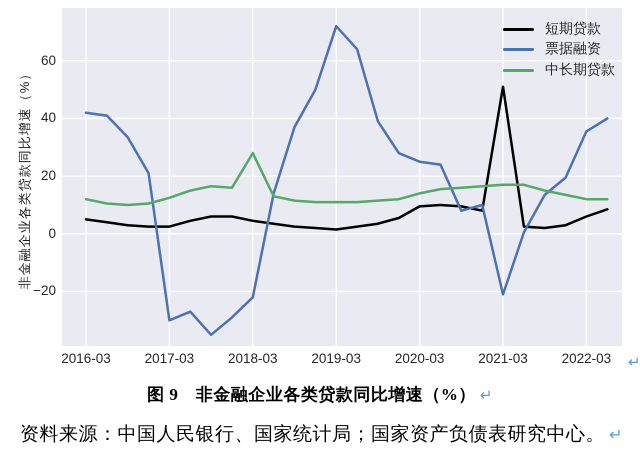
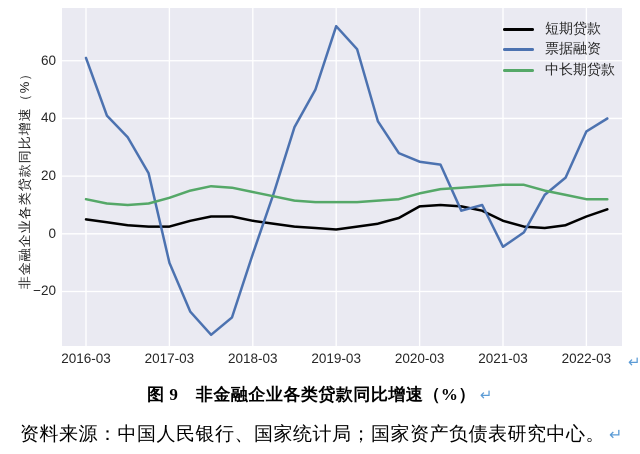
票据融资/2016-03: 42 -> 61
票据融资/2017-03: -30 -> -10
票据融资/2018-03: -22 -> -7
中长期贷款/2018-03: 28 -> 14
短期贷款/2021-03: 51 -> 4
票据融资/2021-03: -21 -> -4
